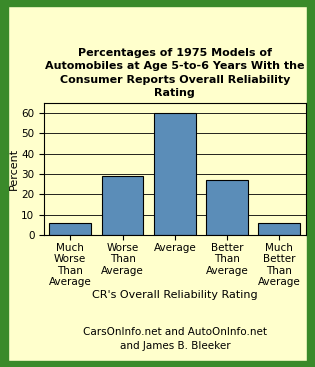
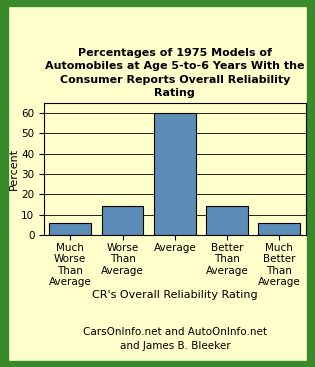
Worse Than Average: 29 -> 14
Better Than Average: 27 -> 14
